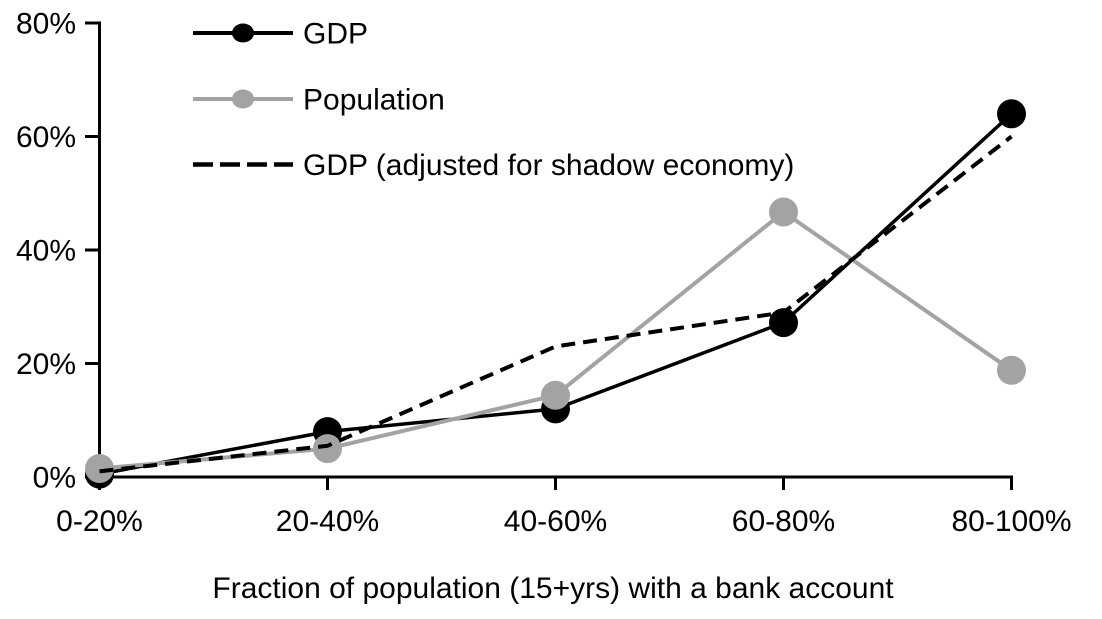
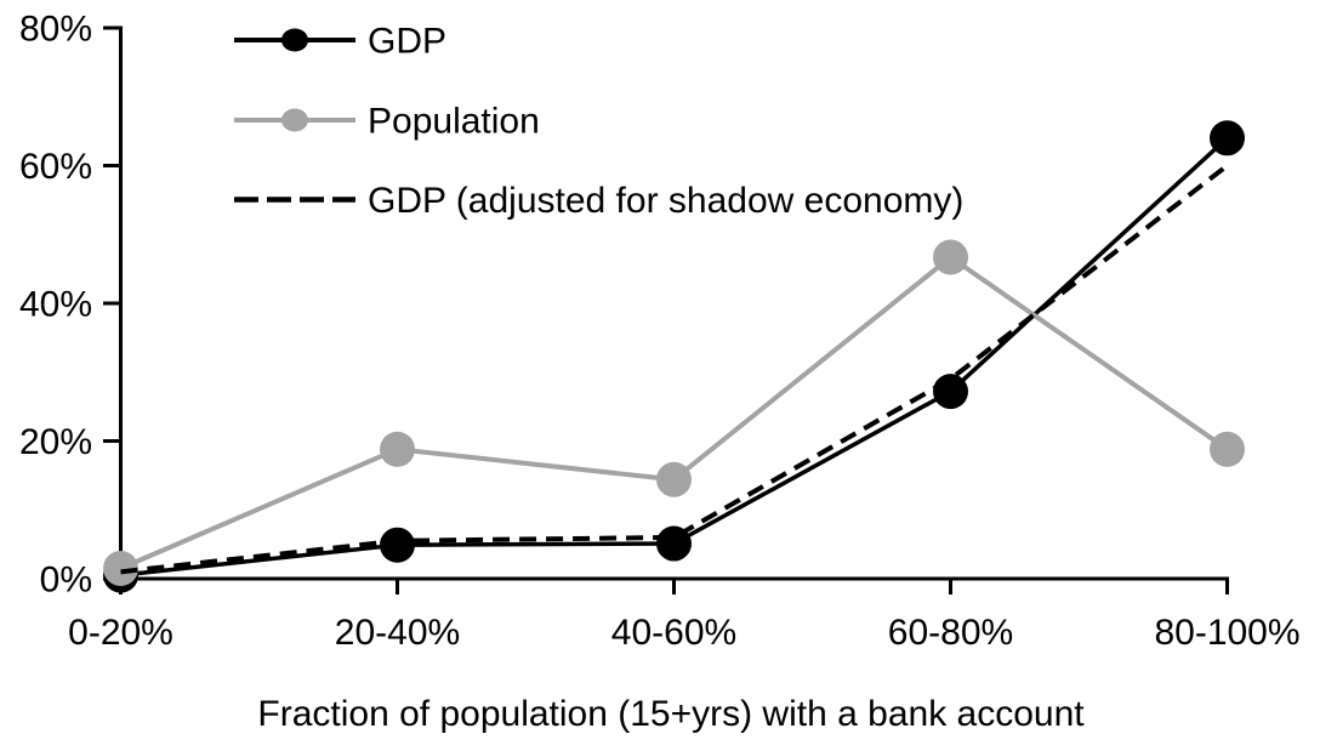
GDP/20-40%: 8% -> 5%
Population/20-40%: 5% -> 19%
GDP/40-60%: 12% -> 5%
GDP (adjusted for shadow economy)/40-60%: 23% -> 6%
